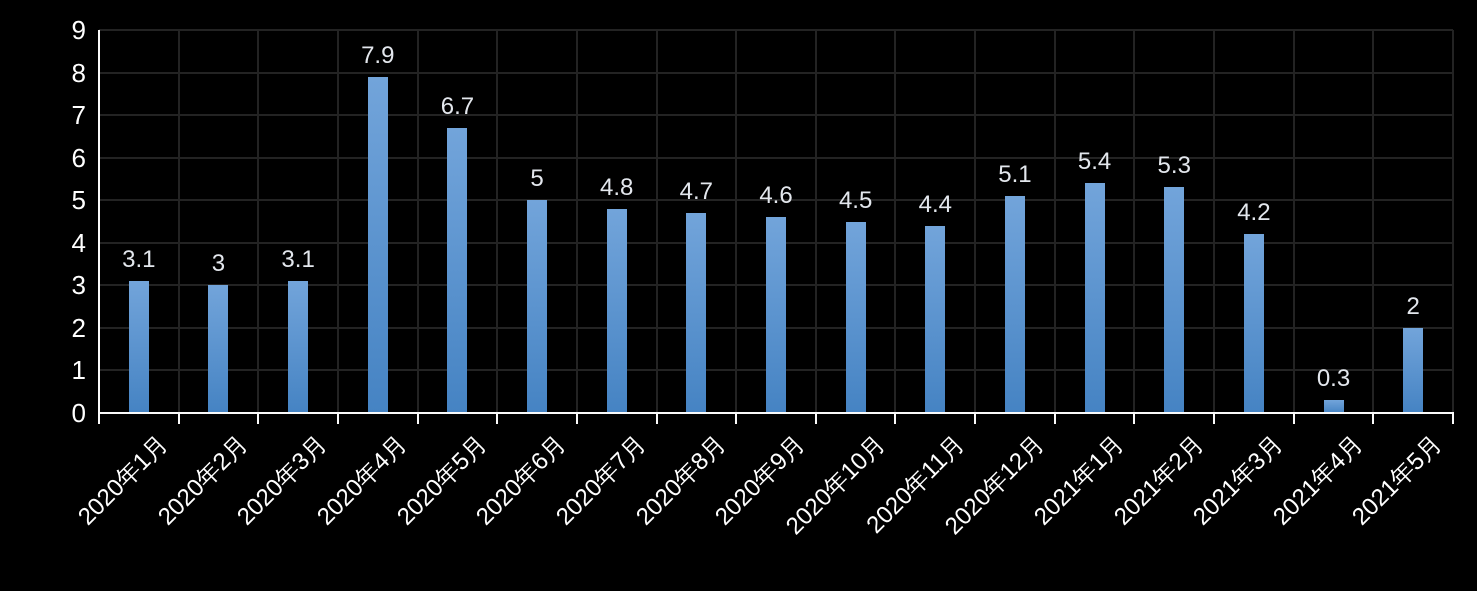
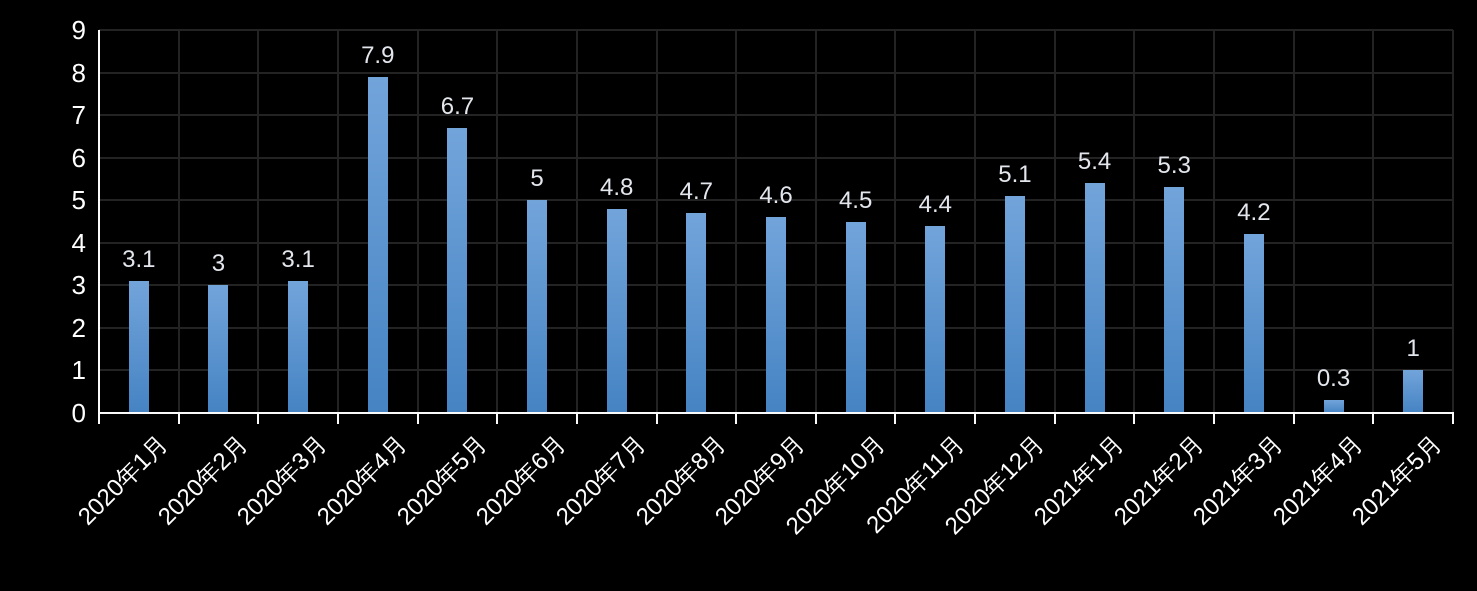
2021年5月: 2 -> 1
